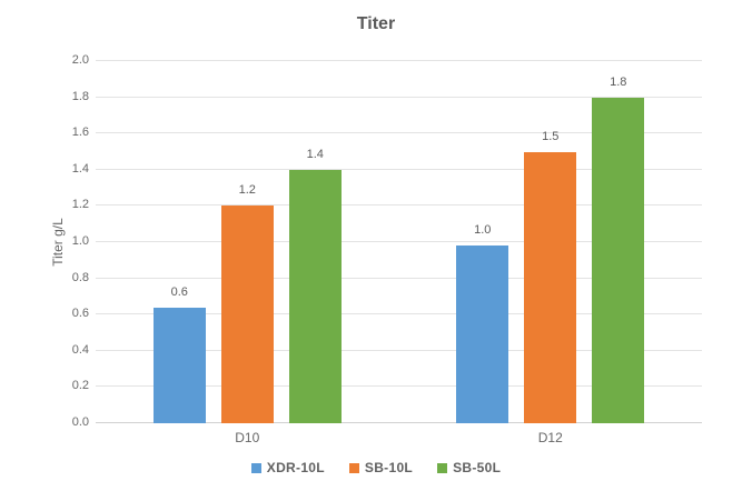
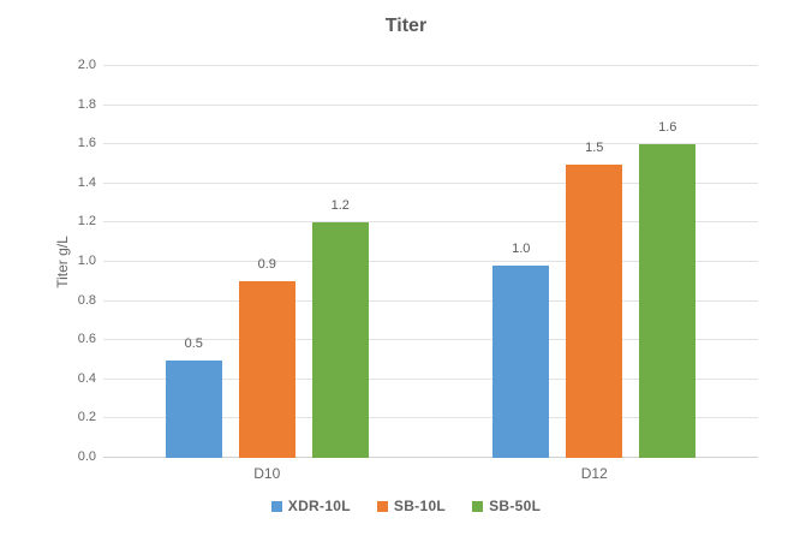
XDR-10L/D10: 0.6 -> 0.5
SB-10L/D10: 1.2 -> 0.9
SB-50L/D10: 1.4 -> 1.2
SB-50L/D12: 1.8 -> 1.6
